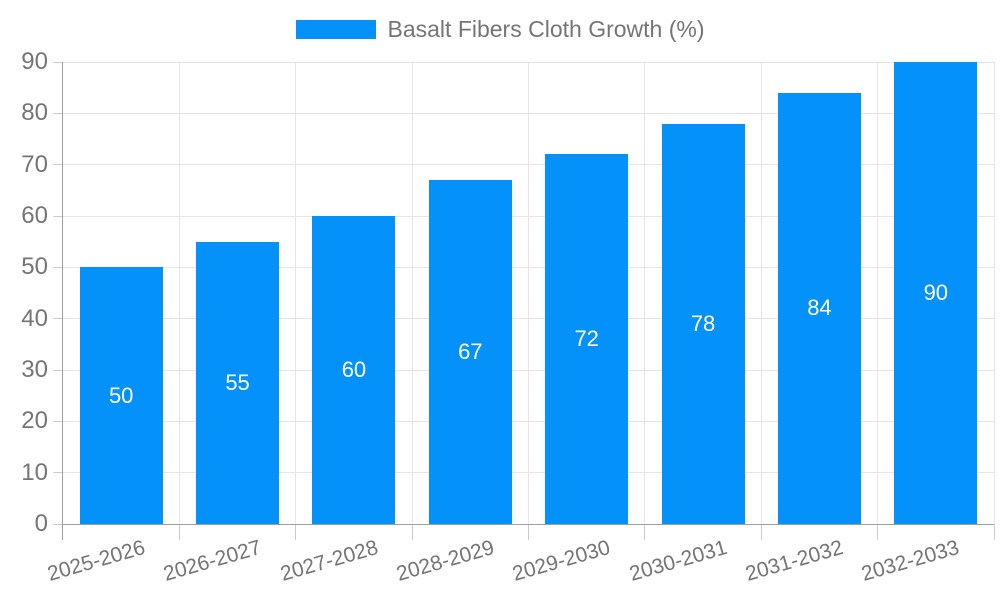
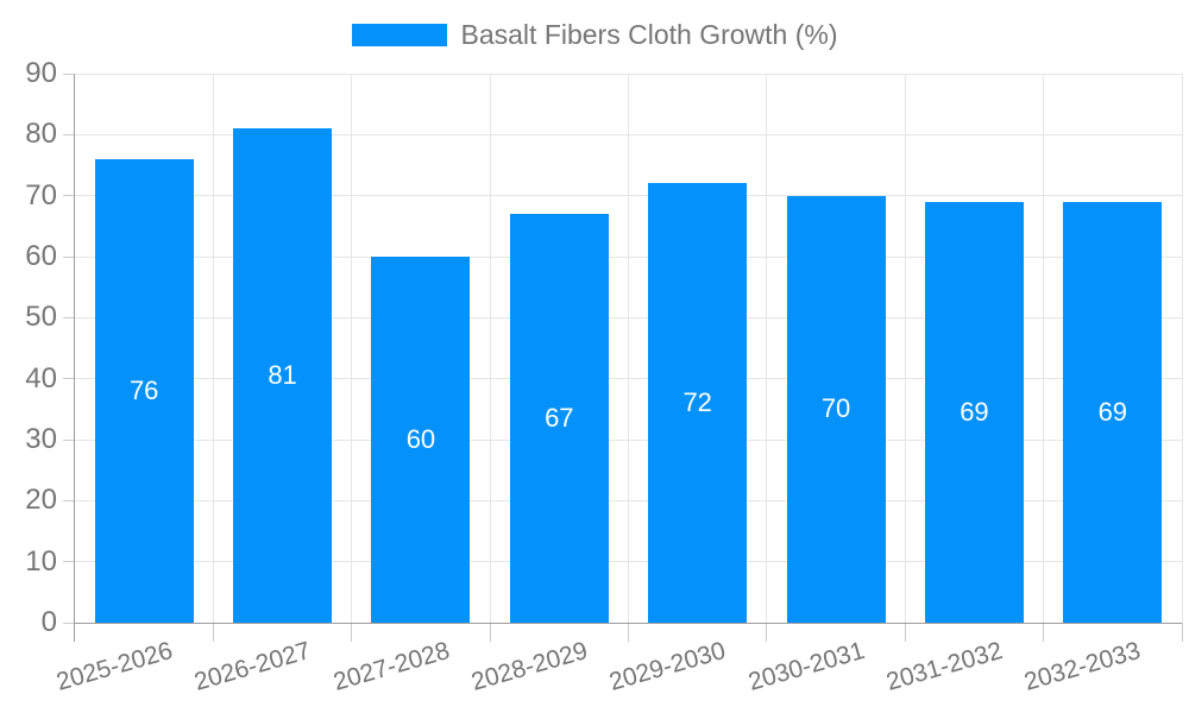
2025-2026: 50 -> 76
2026-2027: 55 -> 81
2030-2031: 78 -> 70
2031-2032: 84 -> 69
2032-2033: 90 -> 69
